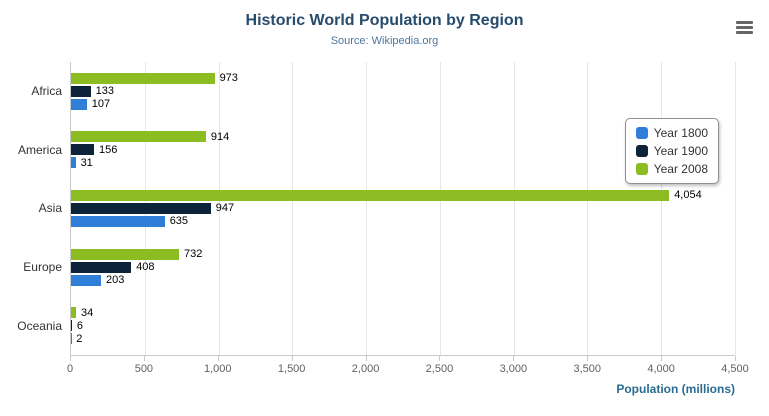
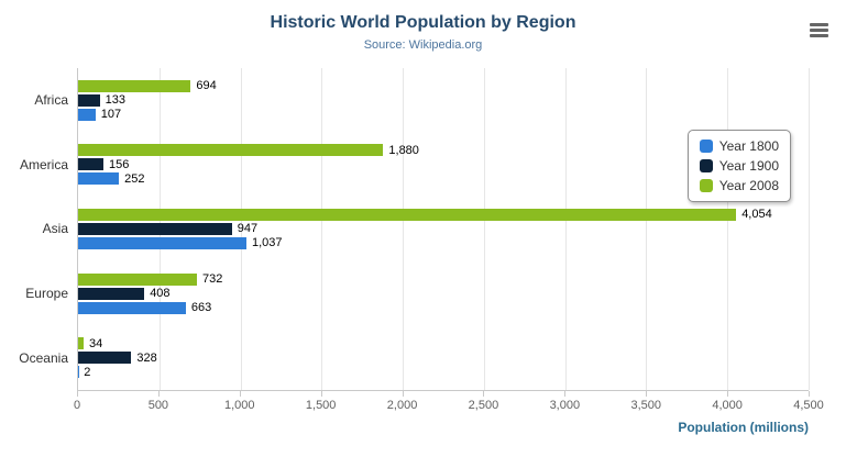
Year 2008/Africa: 973 -> 694
Year 1800/America: 31 -> 252
Year 2008/America: 914 -> 1,880
Year 1800/Asia: 635 -> 1,037
Year 1800/Europe: 203 -> 663
Year 1900/Oceania: 6 -> 328
